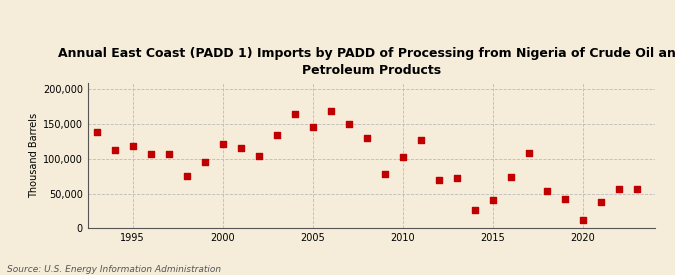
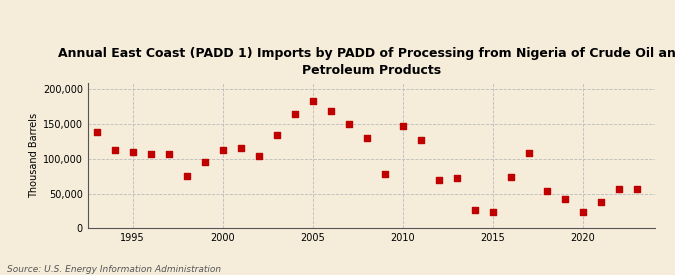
1995: 118,000 -> 110,000
2000: 122,000 -> 113,000
2005: 146,000 -> 183,000
2010: 102,000 -> 148,000
2015: 40,000 -> 24,000
2020: 12,000 -> 24,000
